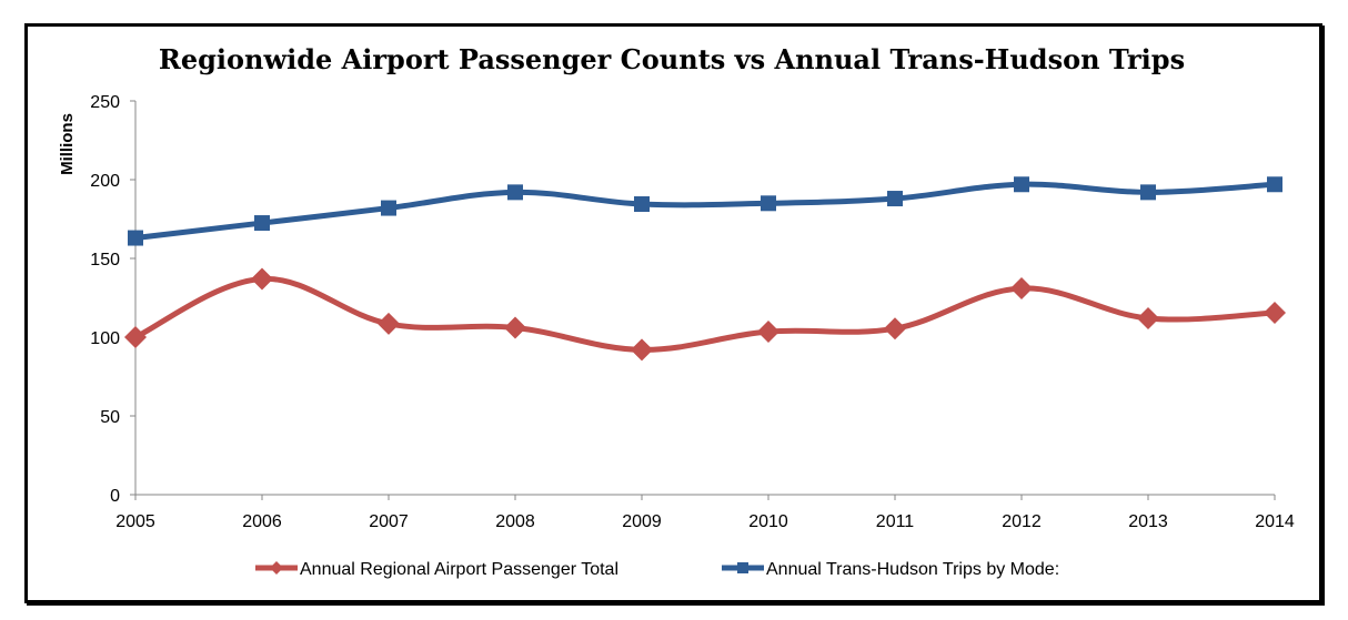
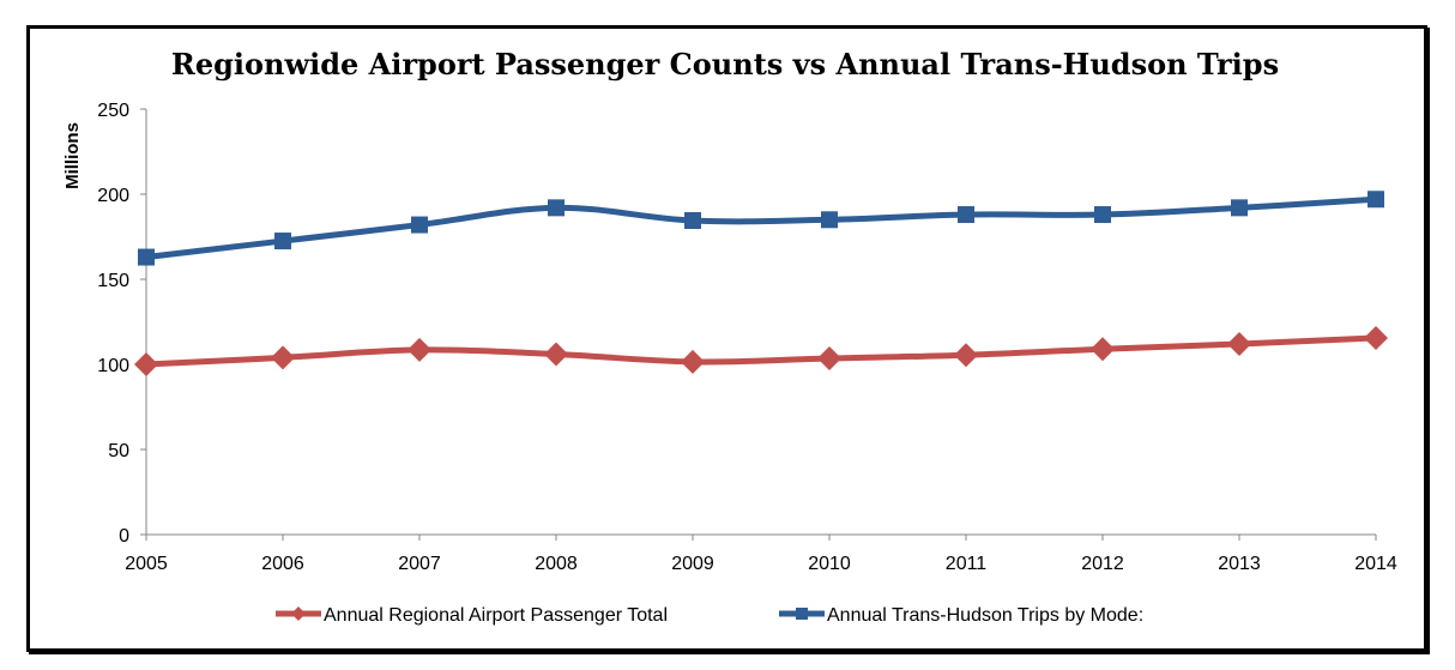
Annual Regional Airport Passenger Total/2006: 137 -> 104
Annual Regional Airport Passenger Total/2009: 92 -> 102
Annual Regional Airport Passenger Total/2012: 131 -> 109
Annual Trans-Hudson Trips by Mode:/2012: 197 -> 188
